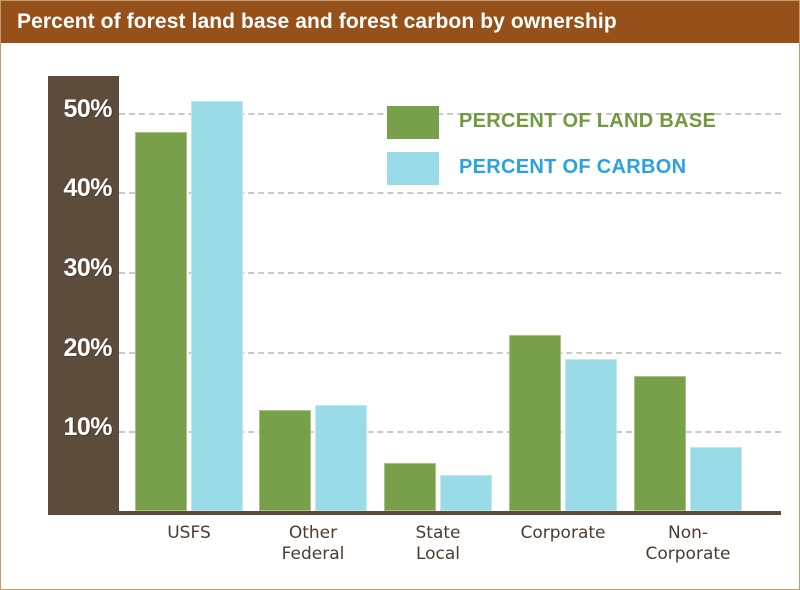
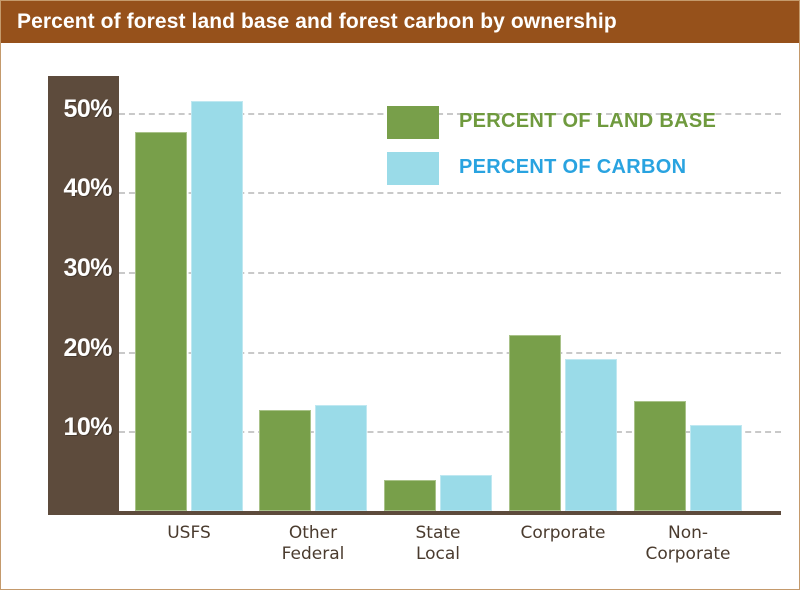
PERCENT OF LAND BASE/State Local: 6% -> 4%
PERCENT OF LAND BASE/Non-Corporate: 17% -> 14%
PERCENT OF CARBON/Non-Corporate: 8% -> 11%
